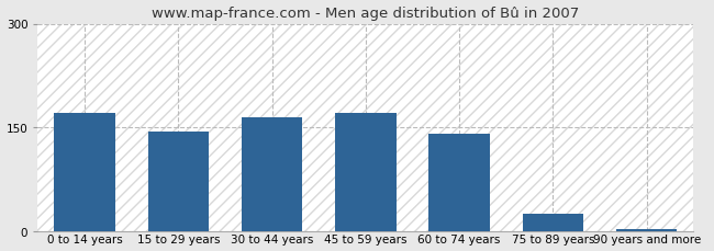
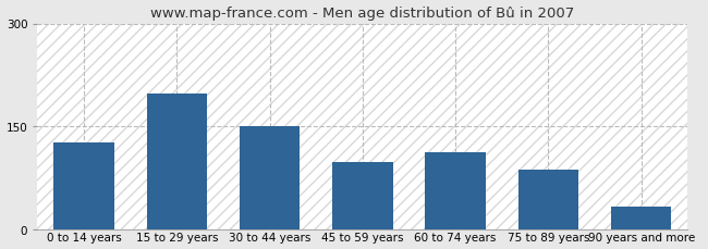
0 to 14 years: 171 -> 126
15 to 29 years: 143 -> 198
30 to 44 years: 165 -> 150
45 to 59 years: 170 -> 98
60 to 74 years: 140 -> 112
75 to 89 years: 25 -> 86
90 years and more: 3 -> 32
